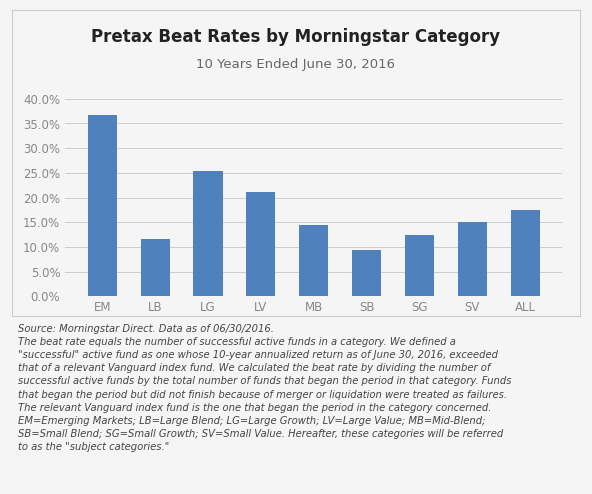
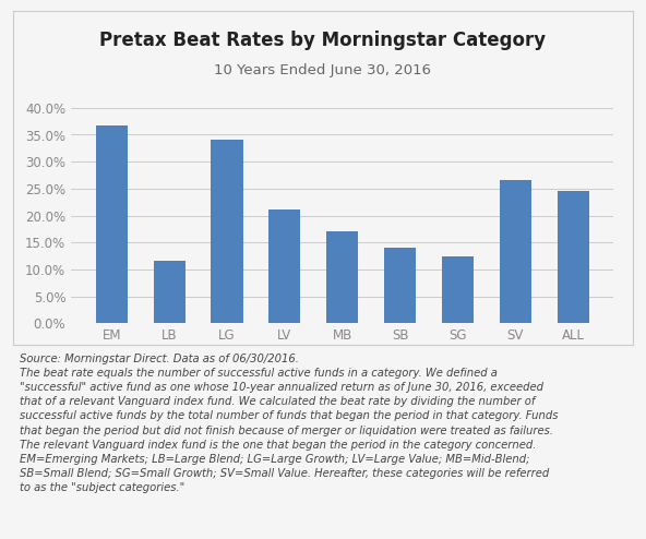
LG: 25.4% -> 34.0%
MB: 14.5% -> 17.0%
SB: 9.3% -> 14.0%
SV: 15.0% -> 26.5%
ALL: 17.5% -> 24.5%
